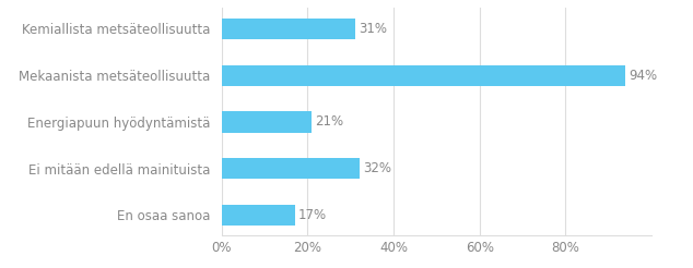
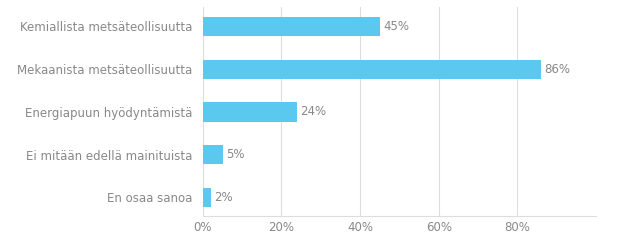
Kemiallista metsäteollisuutta: 31% -> 45%
Mekaanista metsäteollisuutta: 94% -> 86%
Energiapuun hyödyntämistä: 21% -> 24%
Ei mitään edellä mainituista: 32% -> 5%
En osaa sanoa: 17% -> 2%
